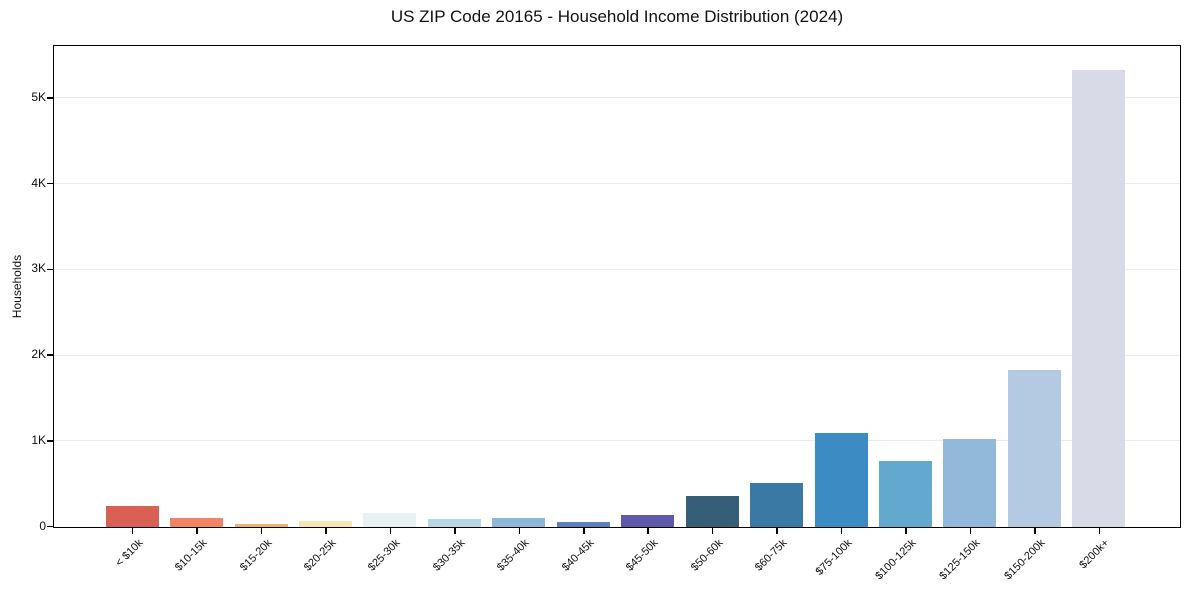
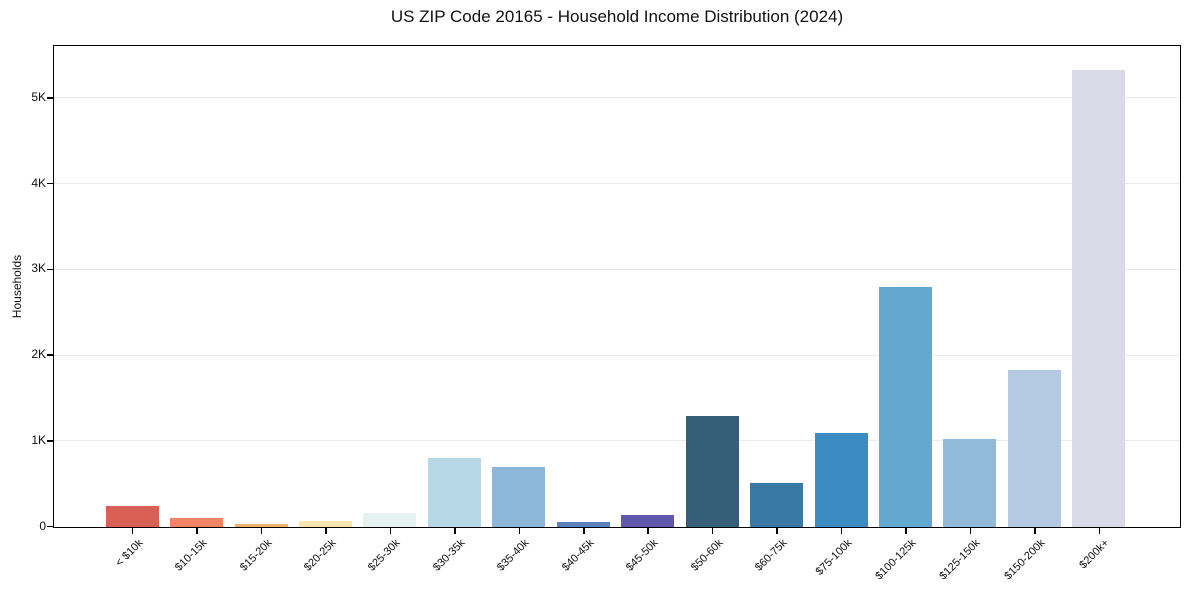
$30-35k: 0.1K -> 0.8K
$35-40k: 0.1K -> 0.7K
$50-60k: 0.4K -> 1.3K
$100-125k: 0.8K -> 2.8K
